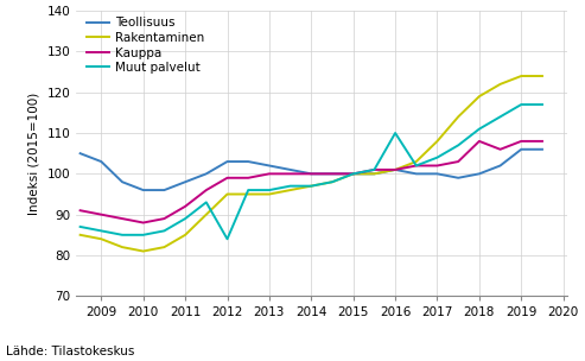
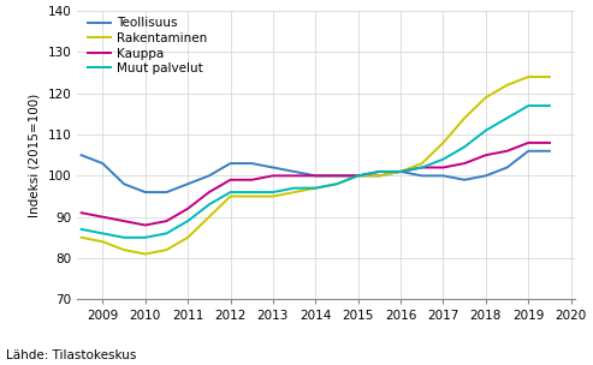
Muut palvelut/2012: 84 -> 96
Muut palvelut/2016: 110 -> 101
Kauppa/2018: 108 -> 105
